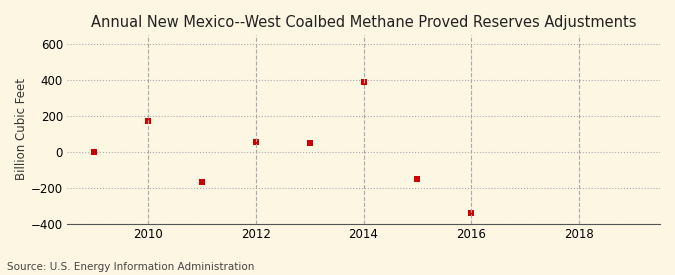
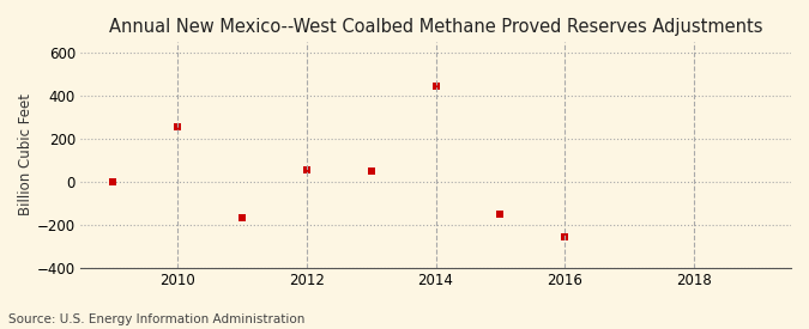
2010: 170 -> 260
2014: 390 -> 440
2016: -340 -> -260
